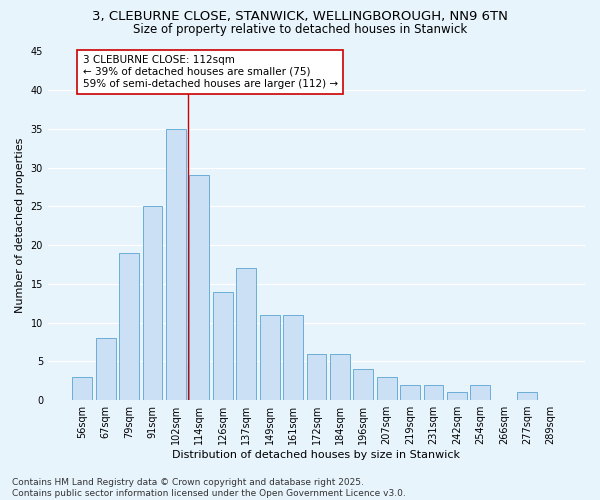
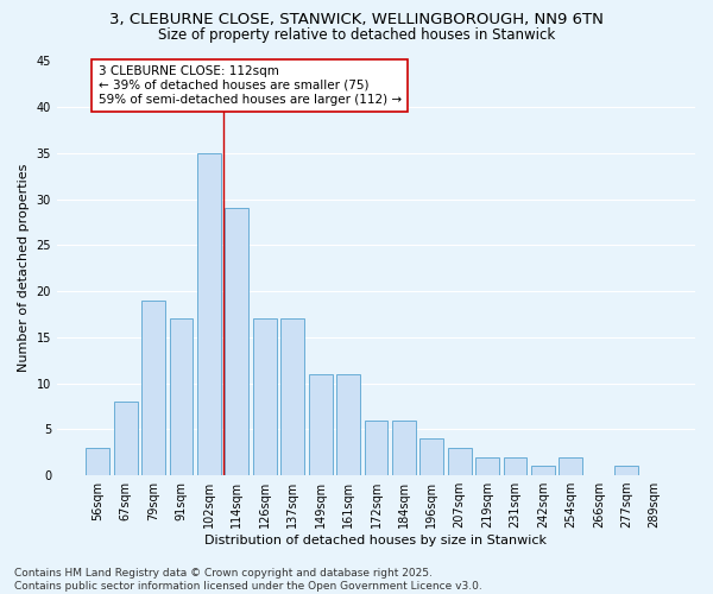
91sqm: 25 -> 17
126sqm: 14 -> 17
